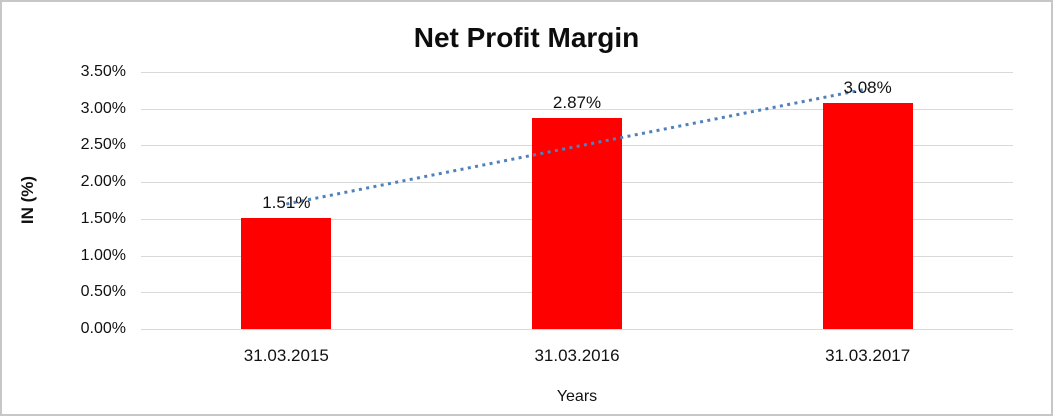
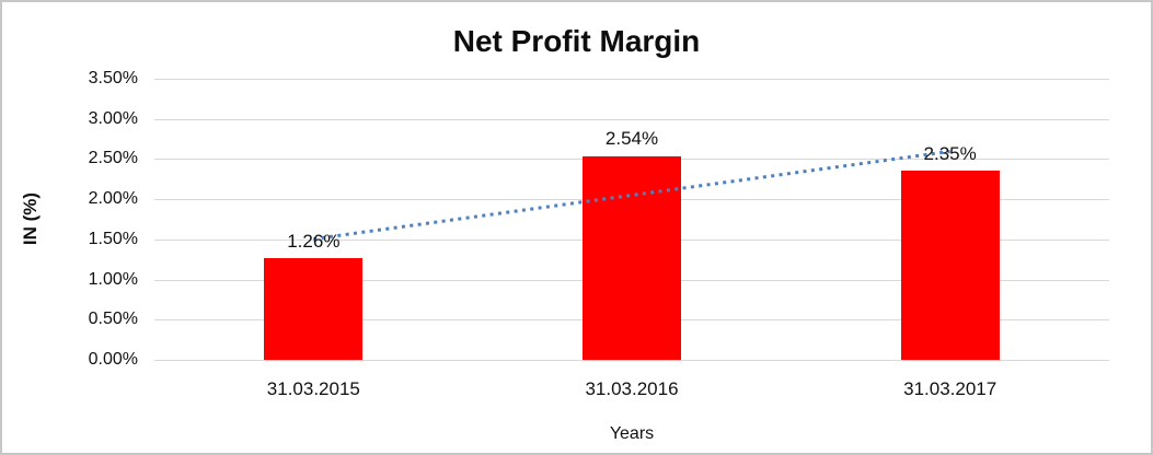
31.03.2015: 1.51% -> 1.26%
31.03.2016: 2.87% -> 2.54%
31.03.2017: 3.08% -> 2.35%
